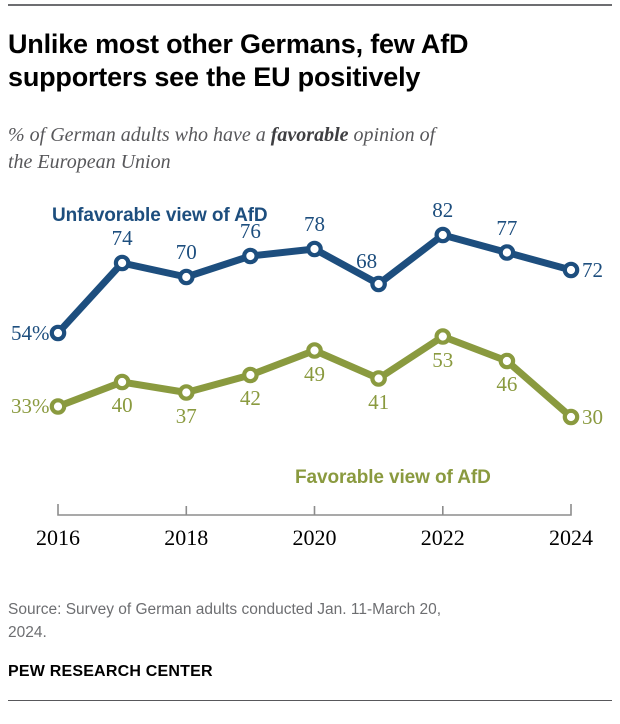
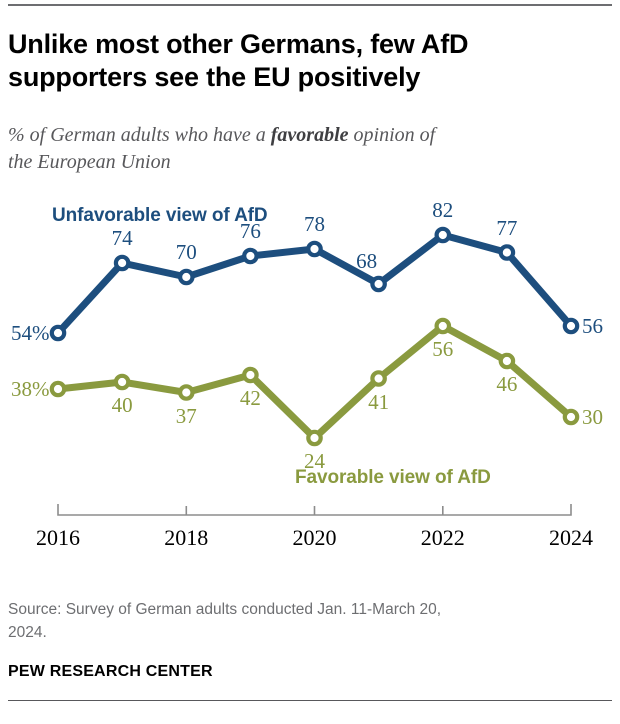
Favorable view of AfD/2016: 33% -> 38%
Favorable view of AfD/2020: 49 -> 24
Favorable view of AfD/2022: 53 -> 56
Unfavorable view of AfD/2024: 72 -> 56
